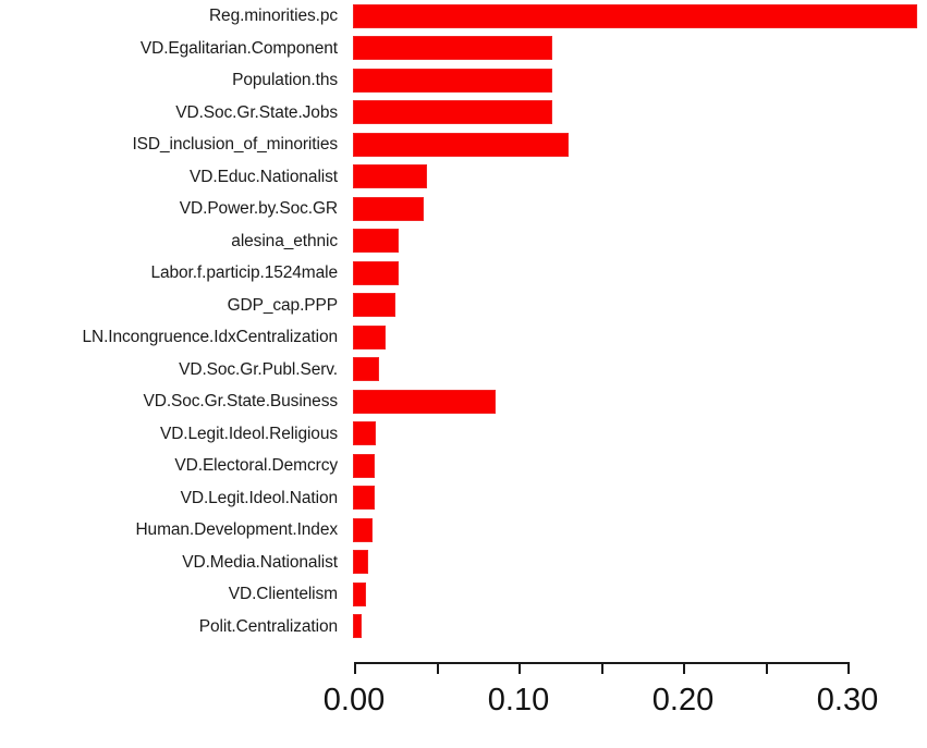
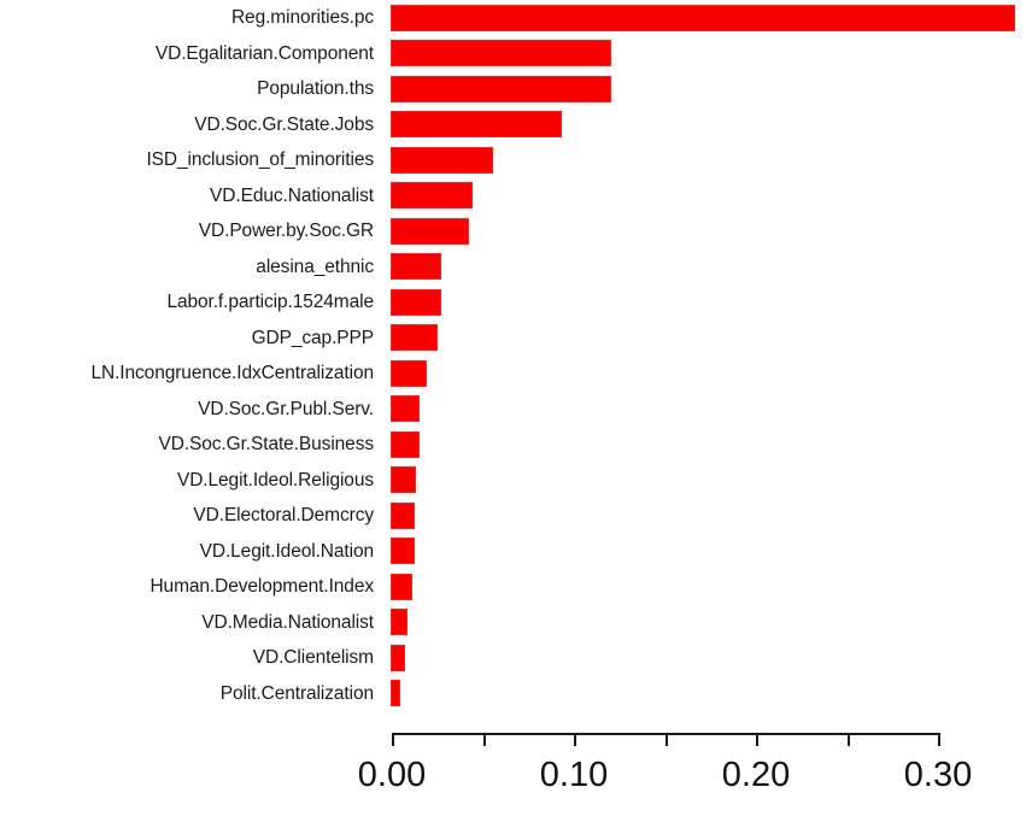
VD.Soc.Gr.State.Jobs: 0.121 -> 0.094
ISD_inclusion_of_minorities: 0.131 -> 0.056
VD.Soc.Gr.State.Business: 0.087 -> 0.016
